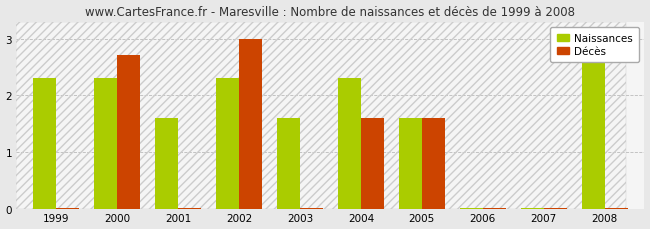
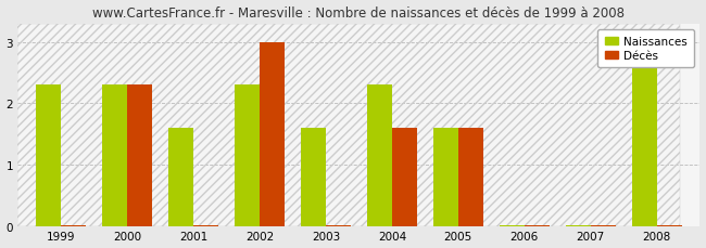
Décès/2000: 2.72 -> 2.30
